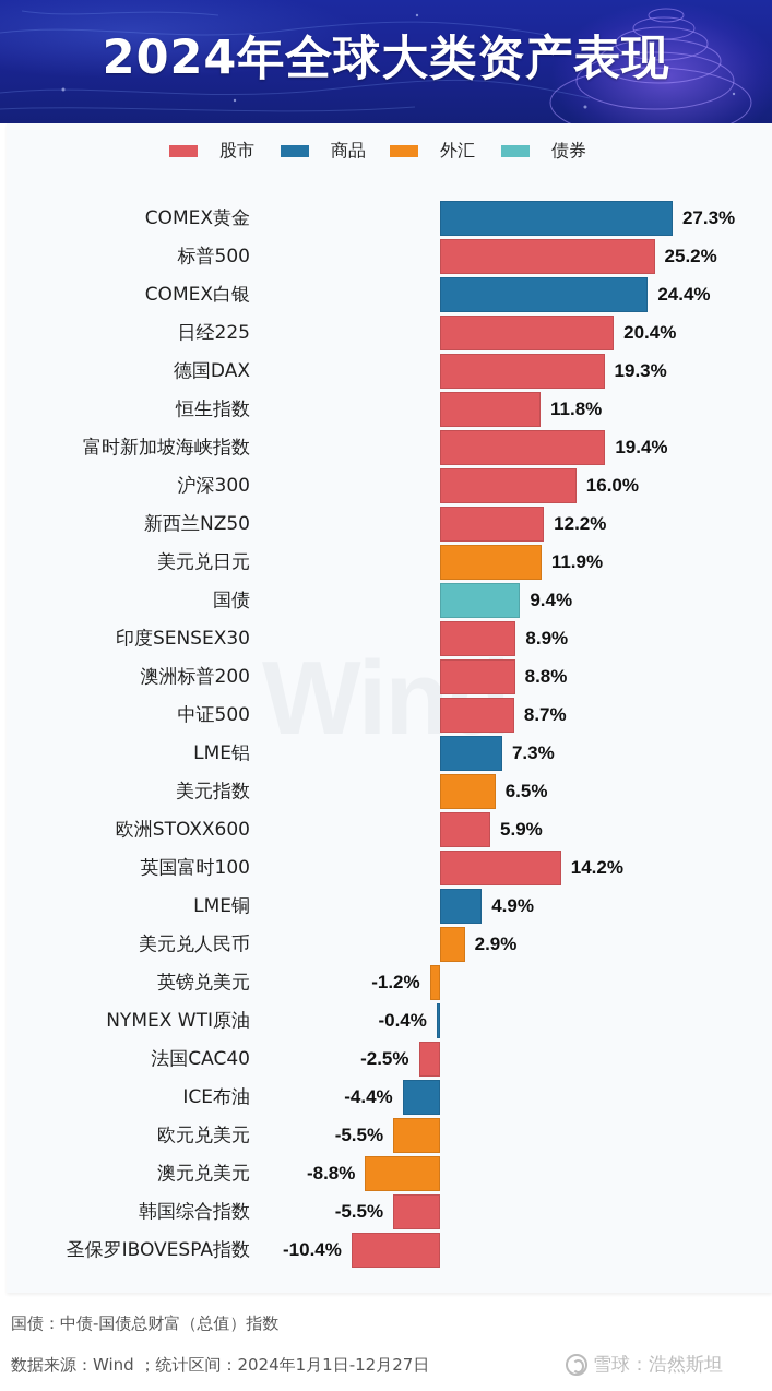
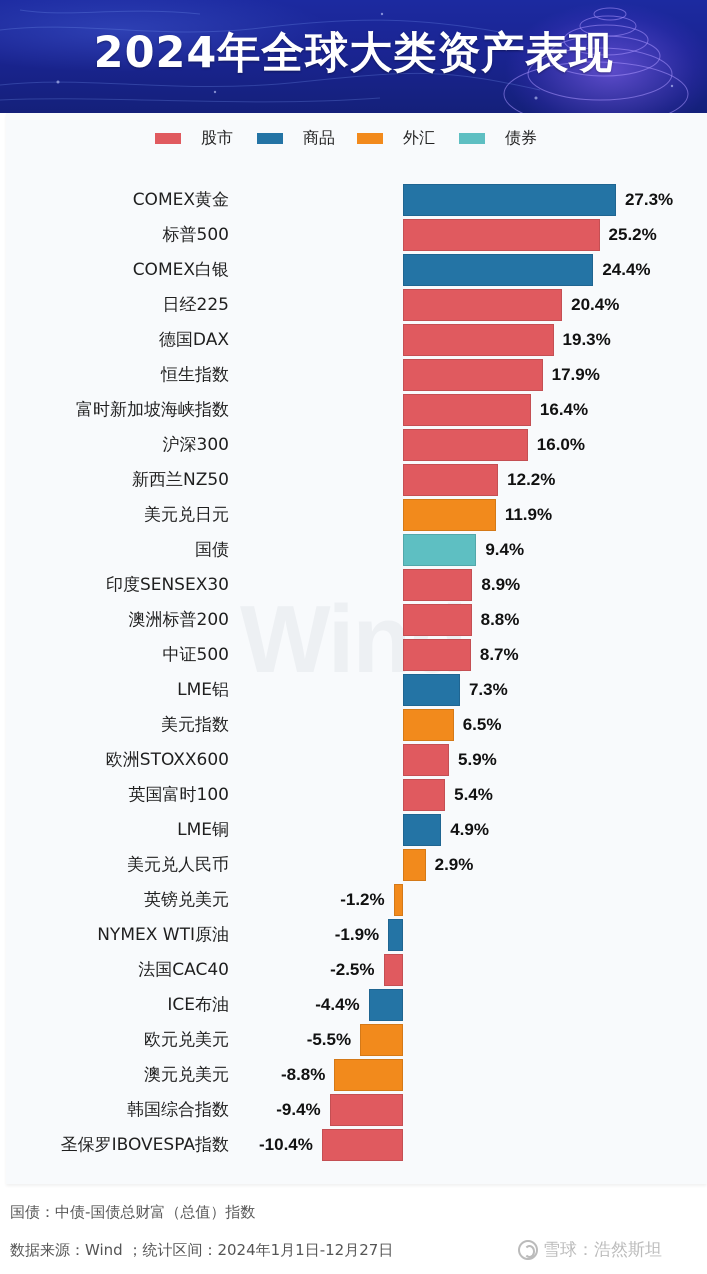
恒生指数: 11.8% -> 17.9%
富时新加坡海峡指数: 19.4% -> 16.4%
英国富时100: 14.2% -> 5.4%
NYMEX WTI原油: -0.4% -> -1.9%
韩国综合指数: -5.5% -> -9.4%
